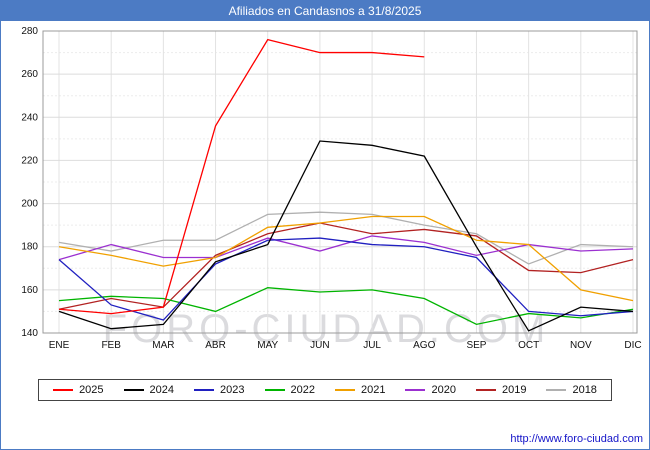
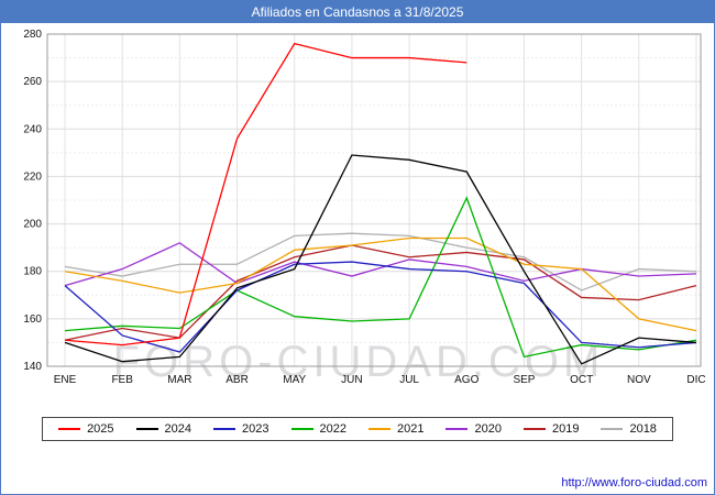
2020/MAR: 175 -> 192
2022/ABR: 150 -> 172
2022/AGO: 156 -> 211
